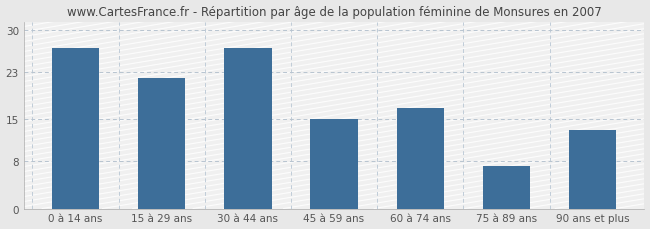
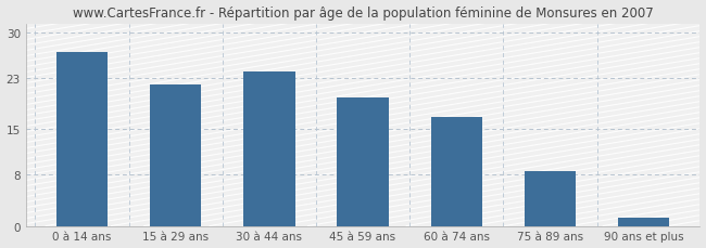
30 à 44 ans: 27.0 -> 24.0
45 à 59 ans: 15.0 -> 20.0
75 à 89 ans: 7.2 -> 8.5
90 ans et plus: 13.2 -> 1.2
